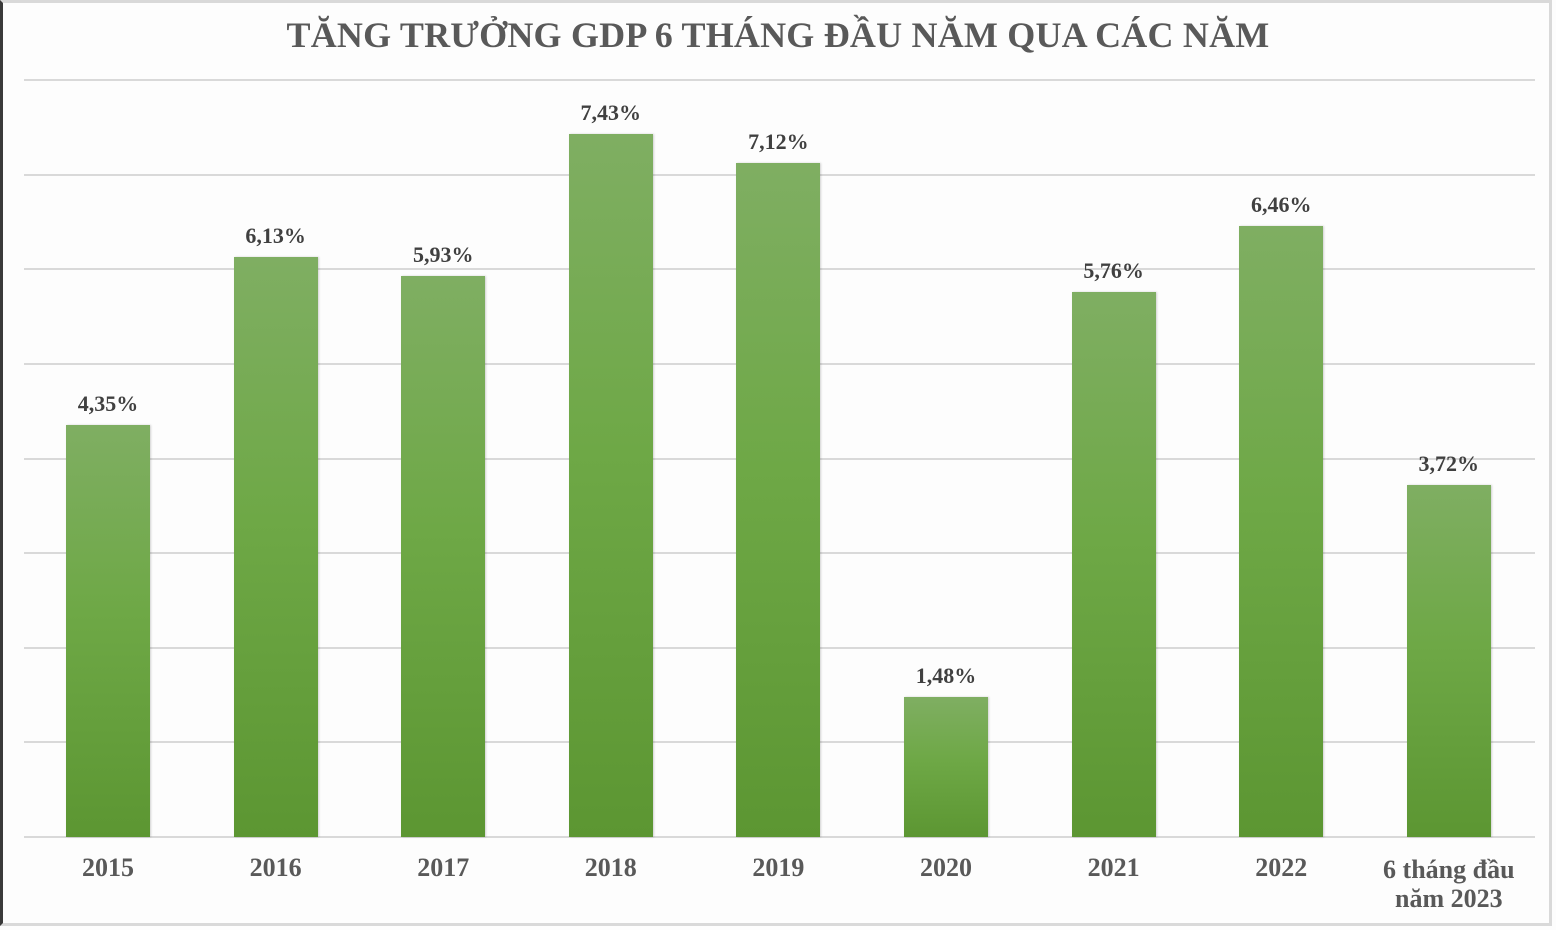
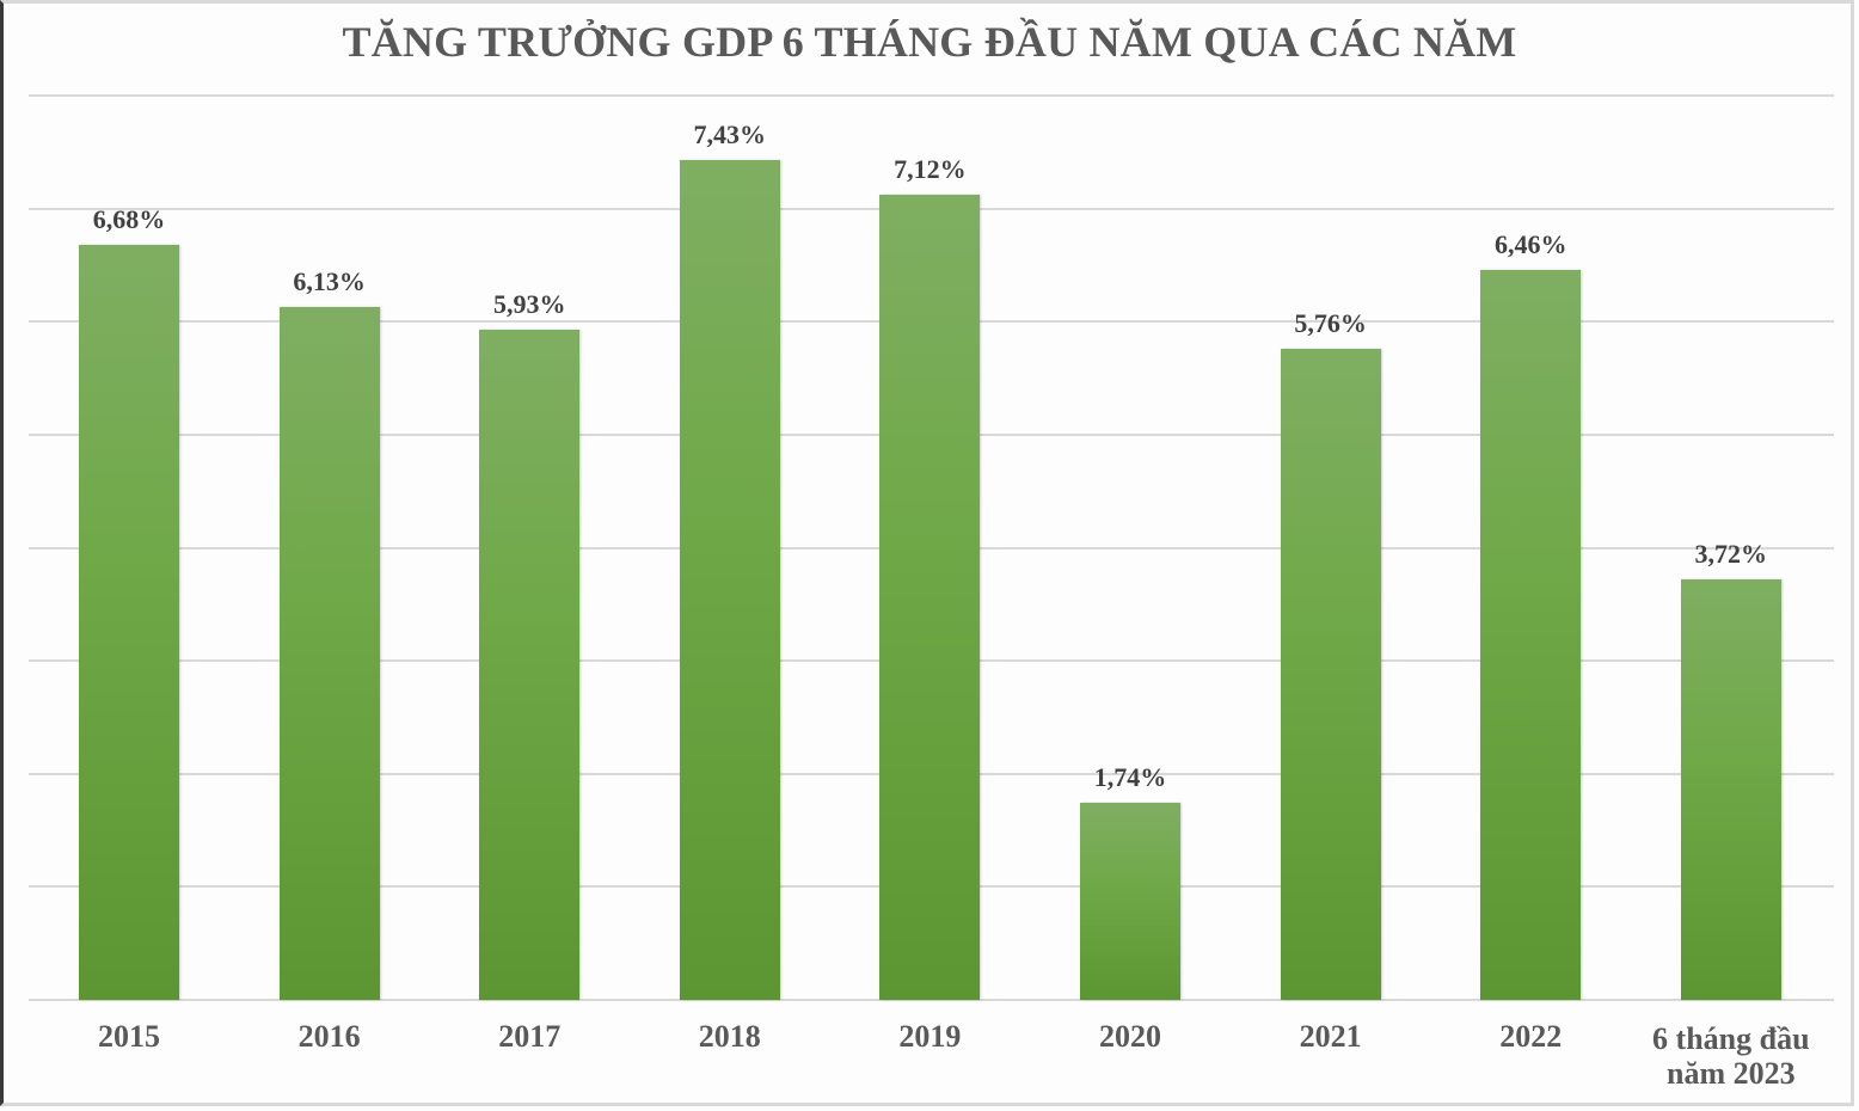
2015: 4,35% -> 6,68%
2020: 1,48% -> 1,74%
